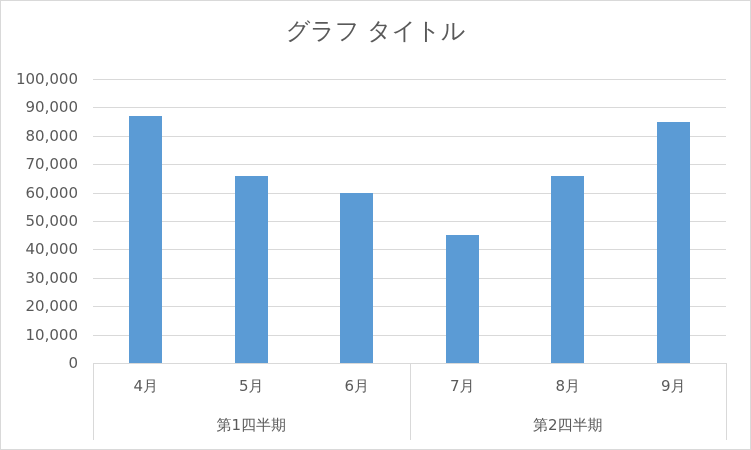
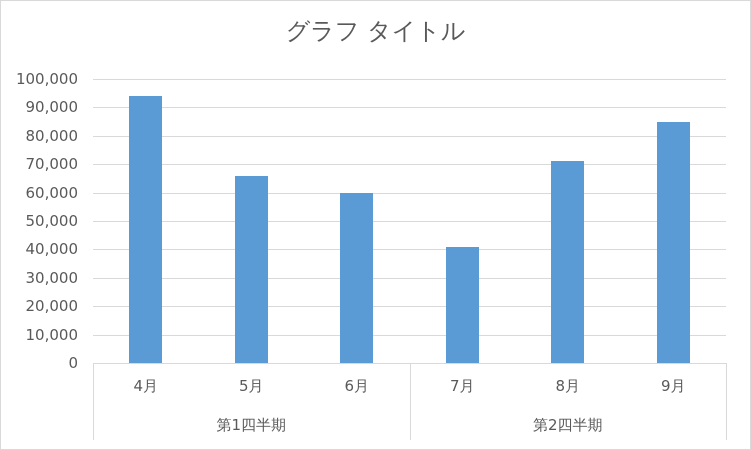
4月: 87000 -> 94000
7月: 45000 -> 41000
8月: 66000 -> 71000
